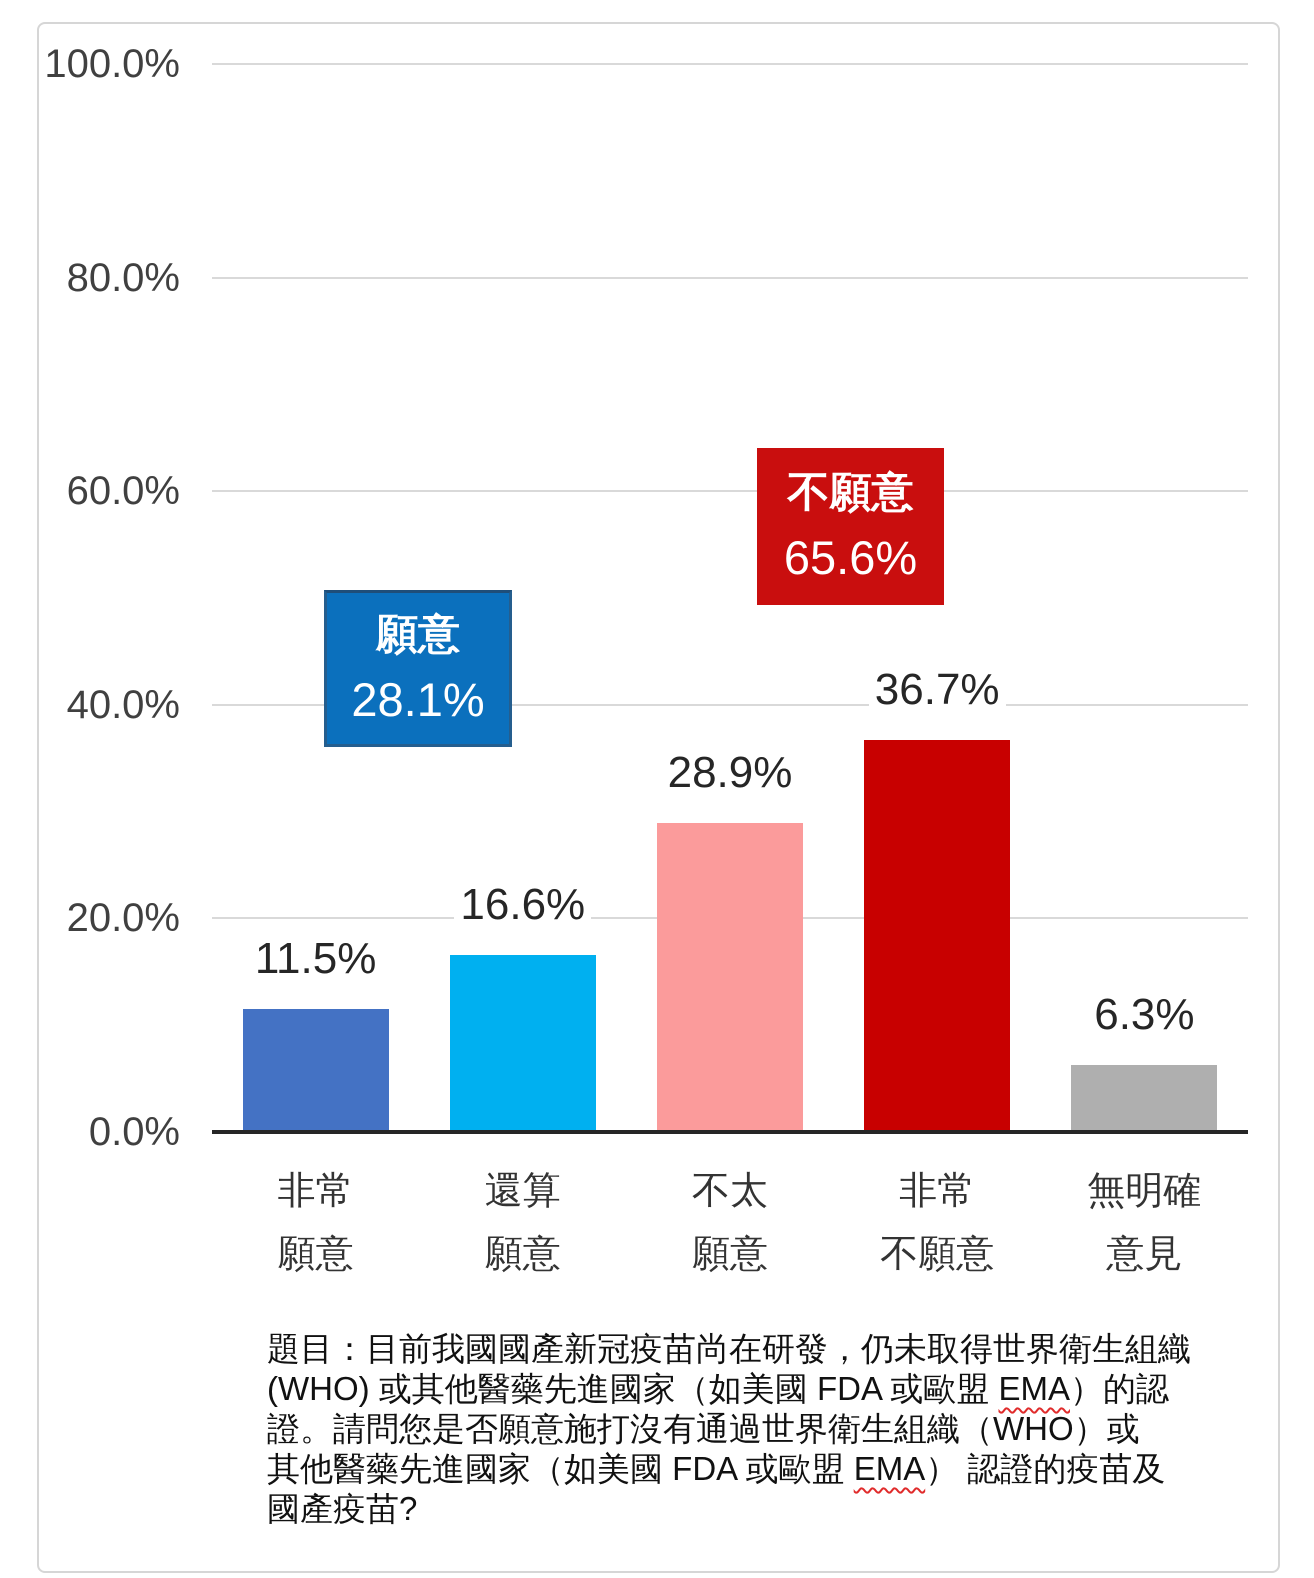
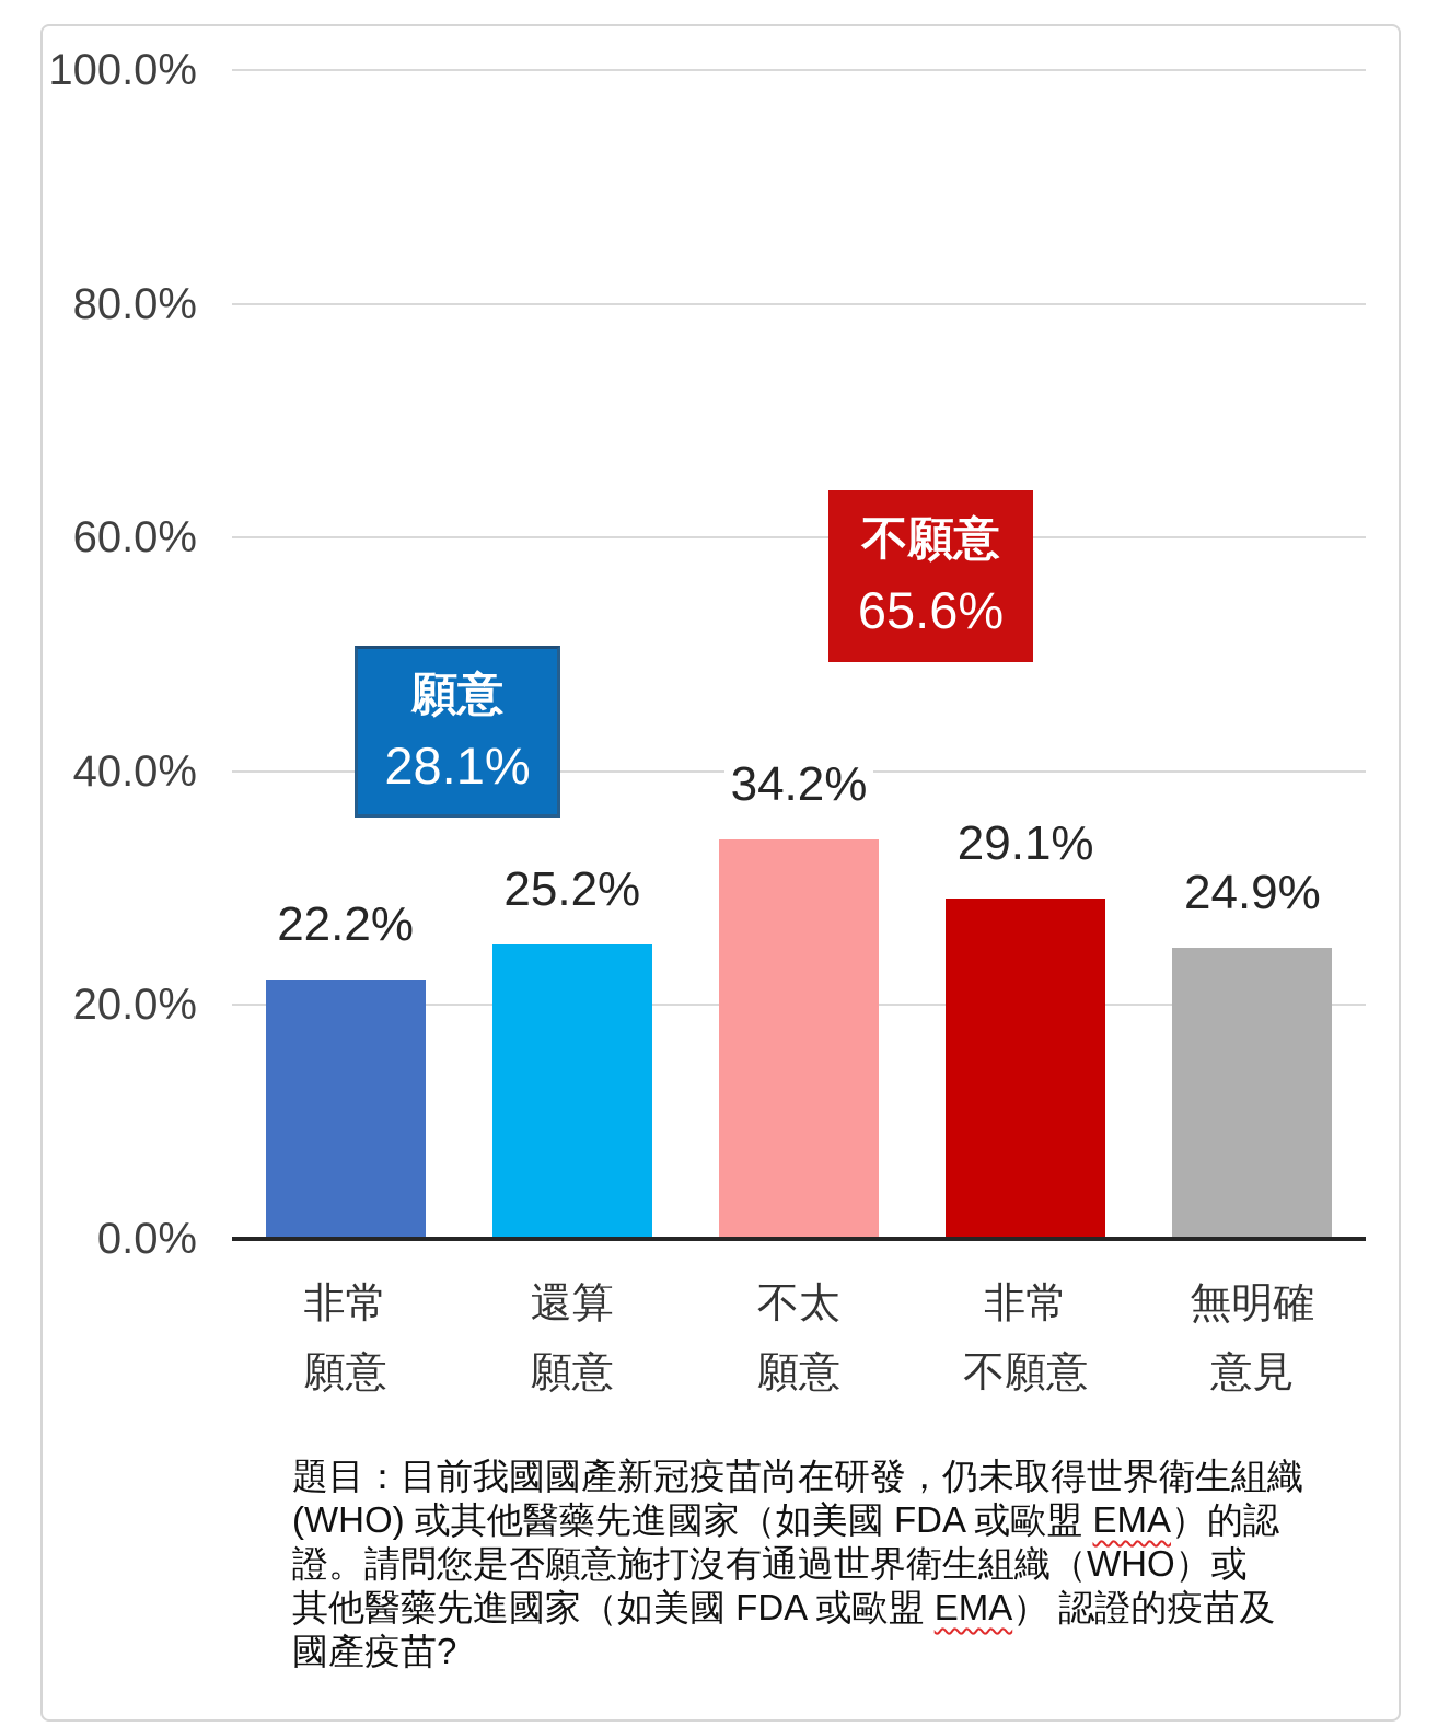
非常願意: 11.5% -> 22.2%
還算願意: 16.6% -> 25.2%
不太願意: 28.9% -> 34.2%
非常不願意: 36.7% -> 29.1%
無明確意見: 6.3% -> 24.9%
